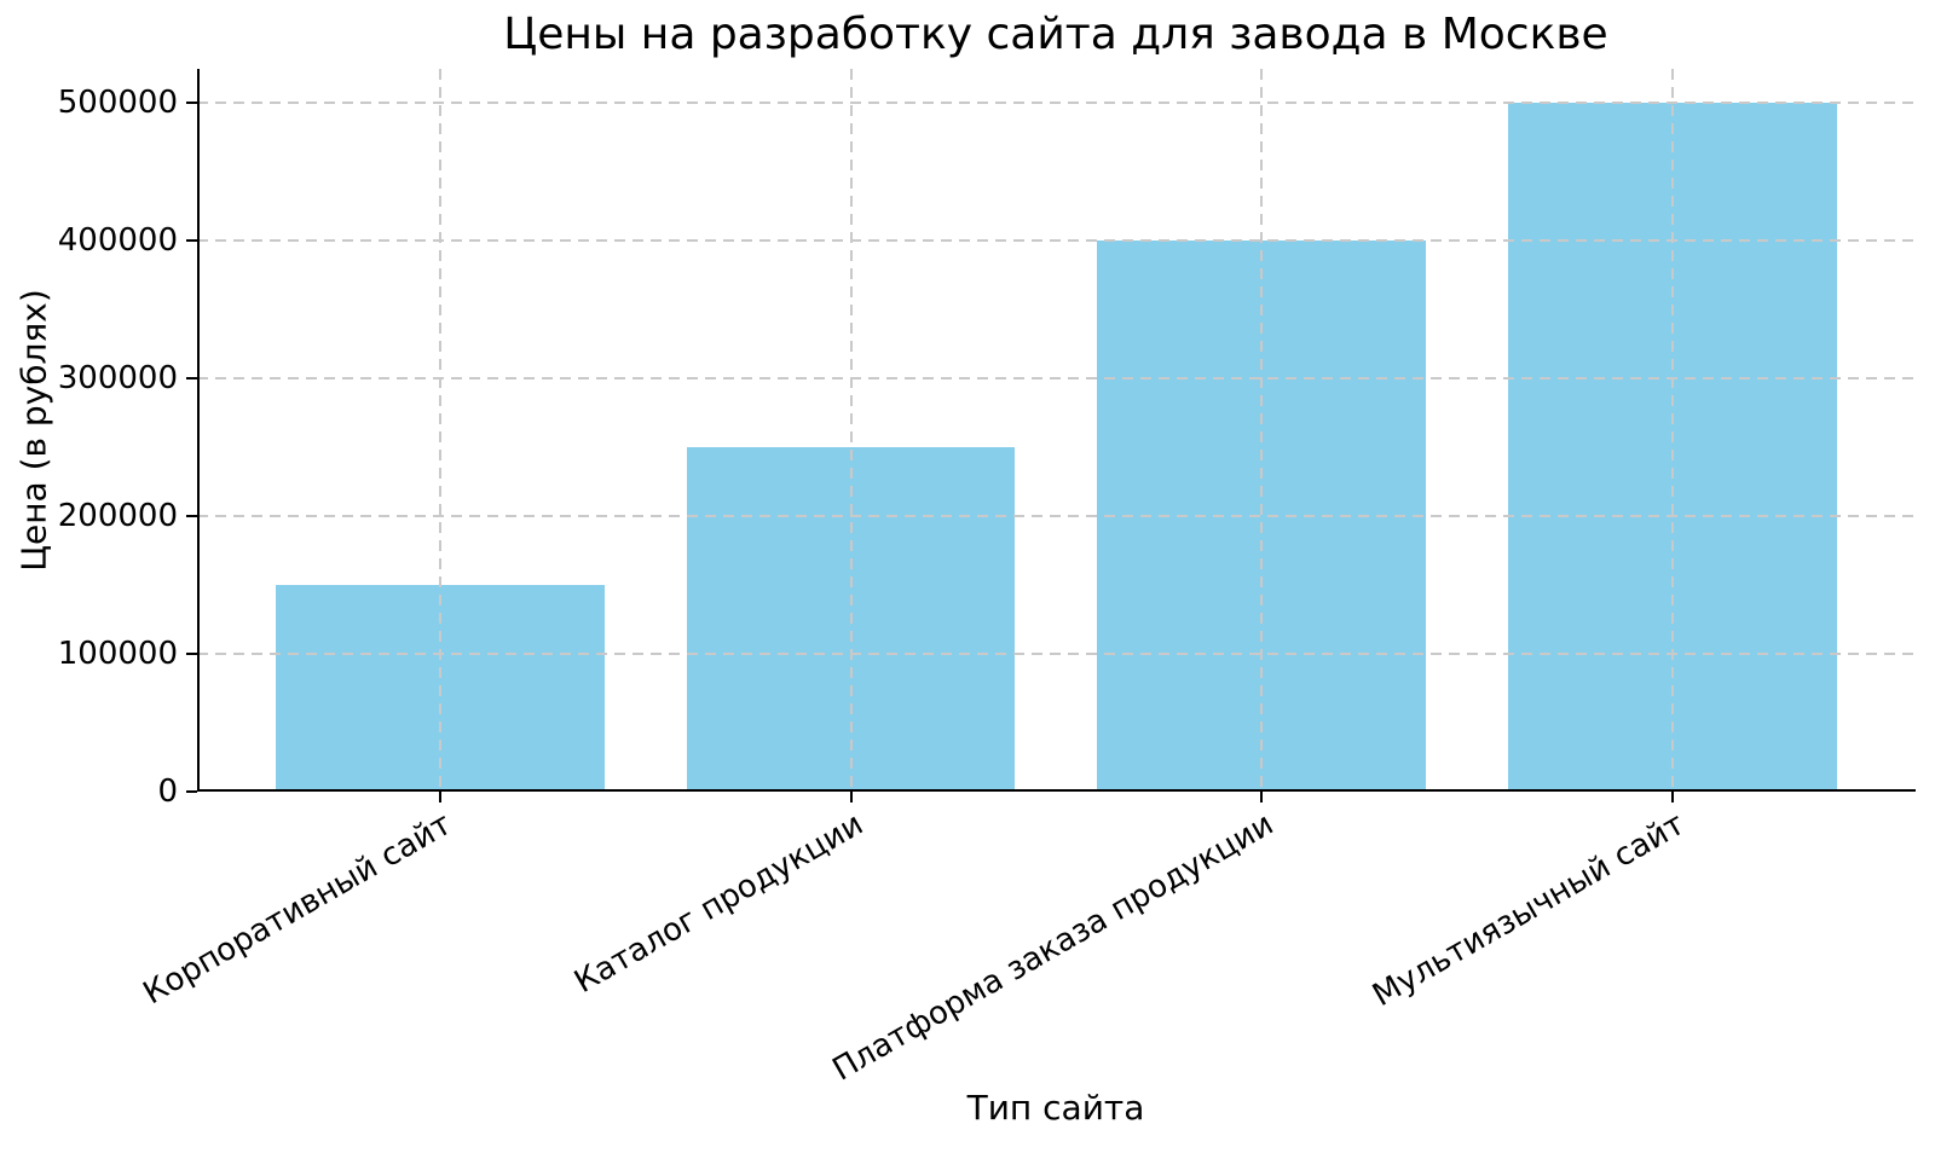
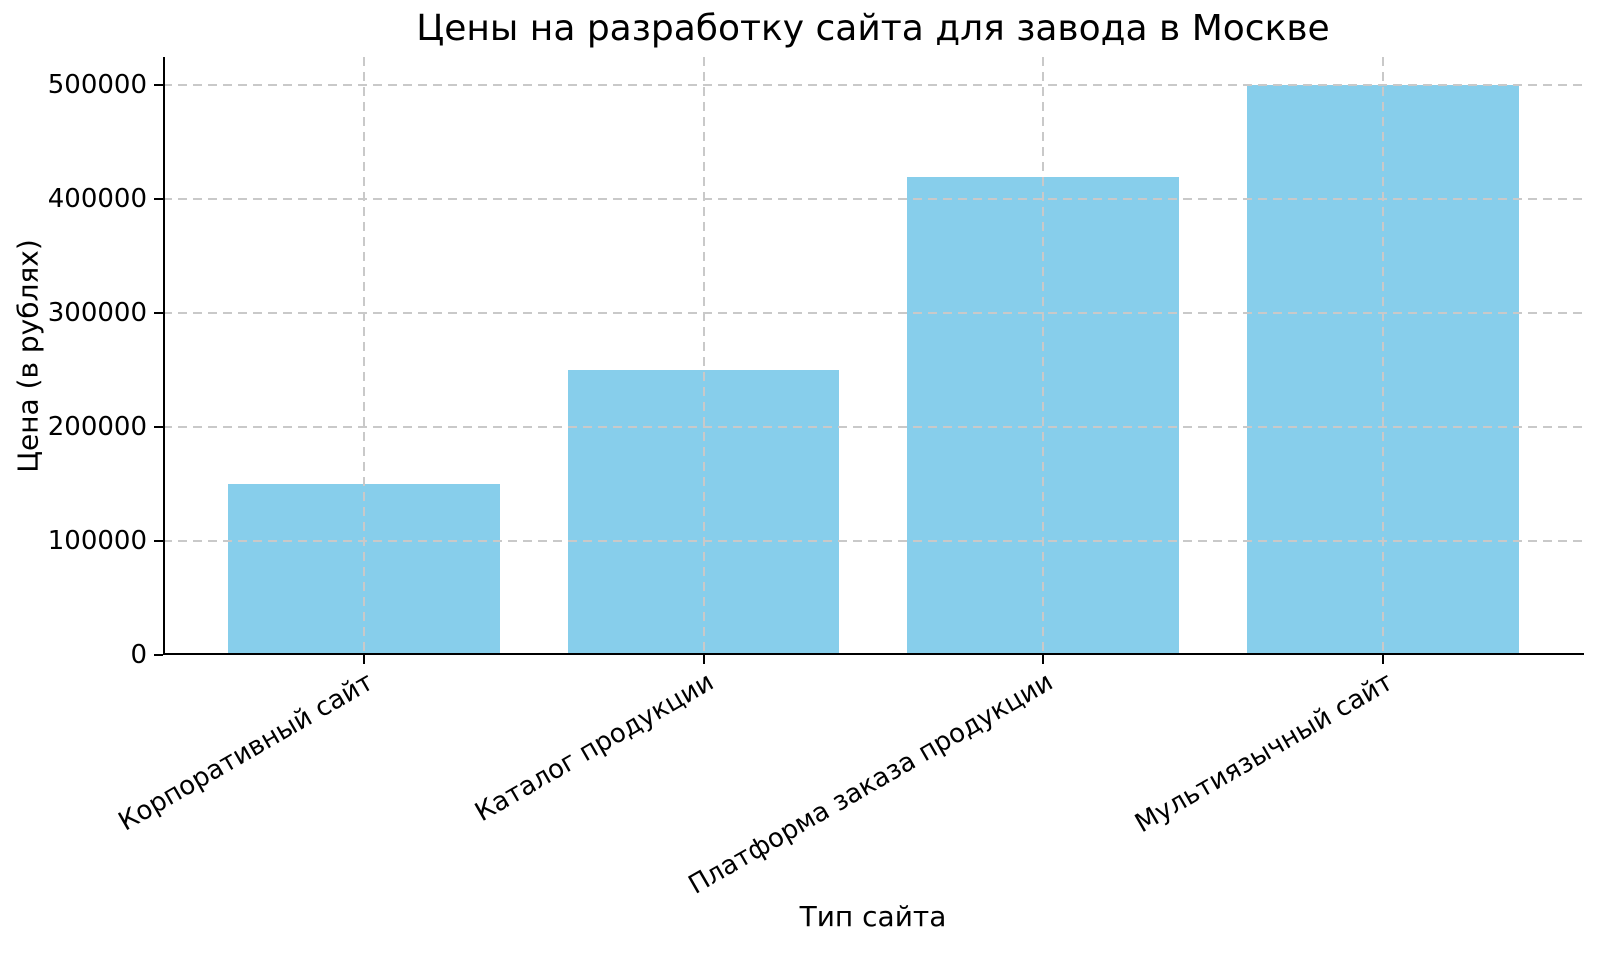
Платформа заказа продукции: 400000 -> 420000
